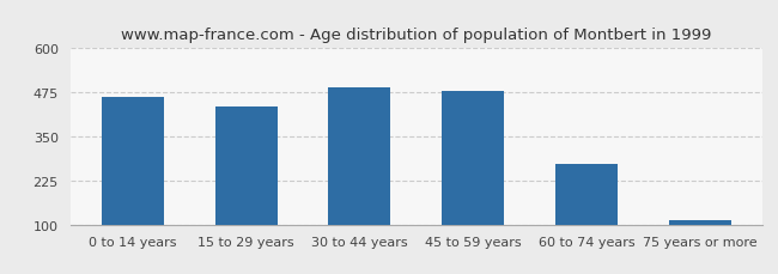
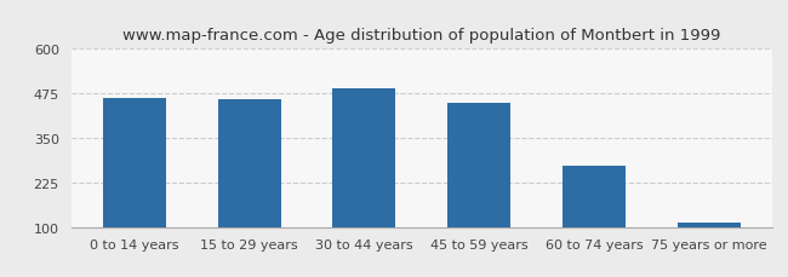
15 to 29 years: 435 -> 460
45 to 59 years: 480 -> 450
